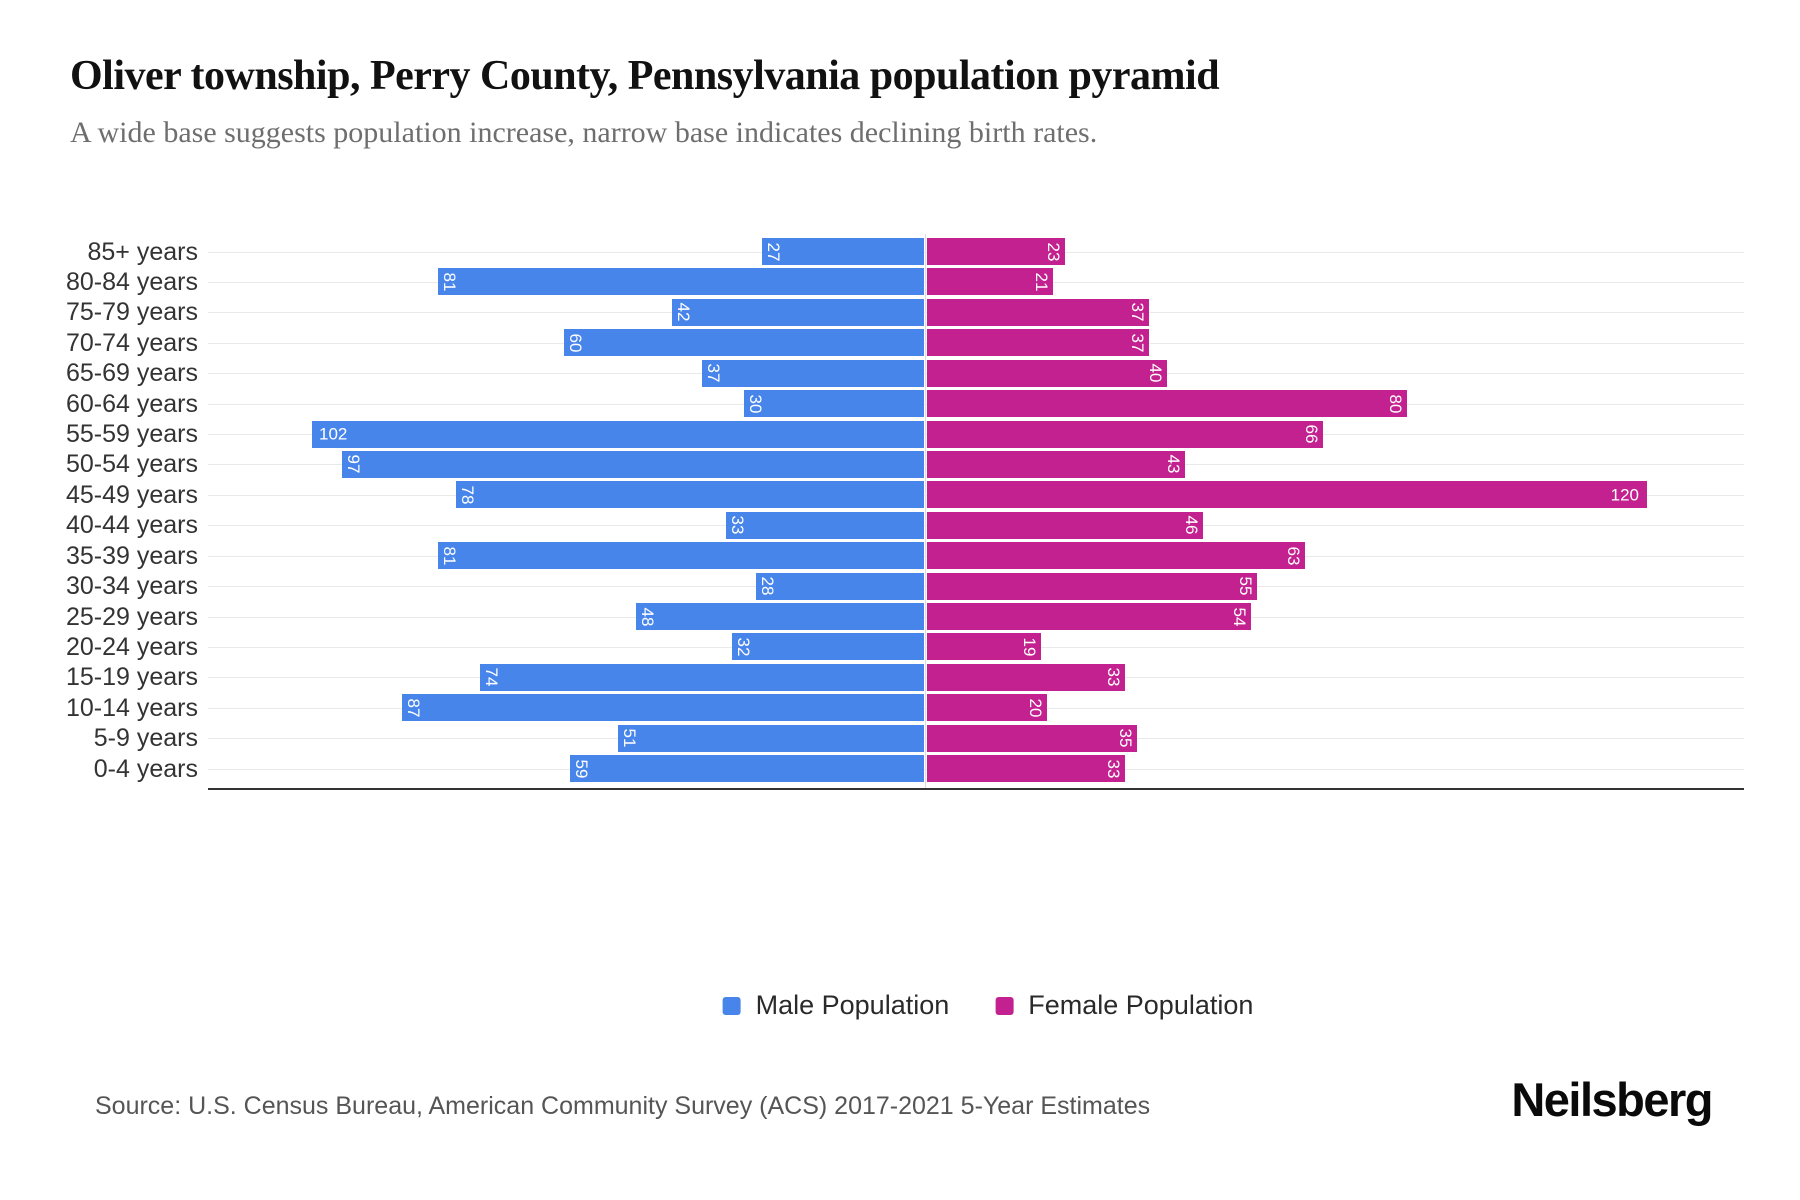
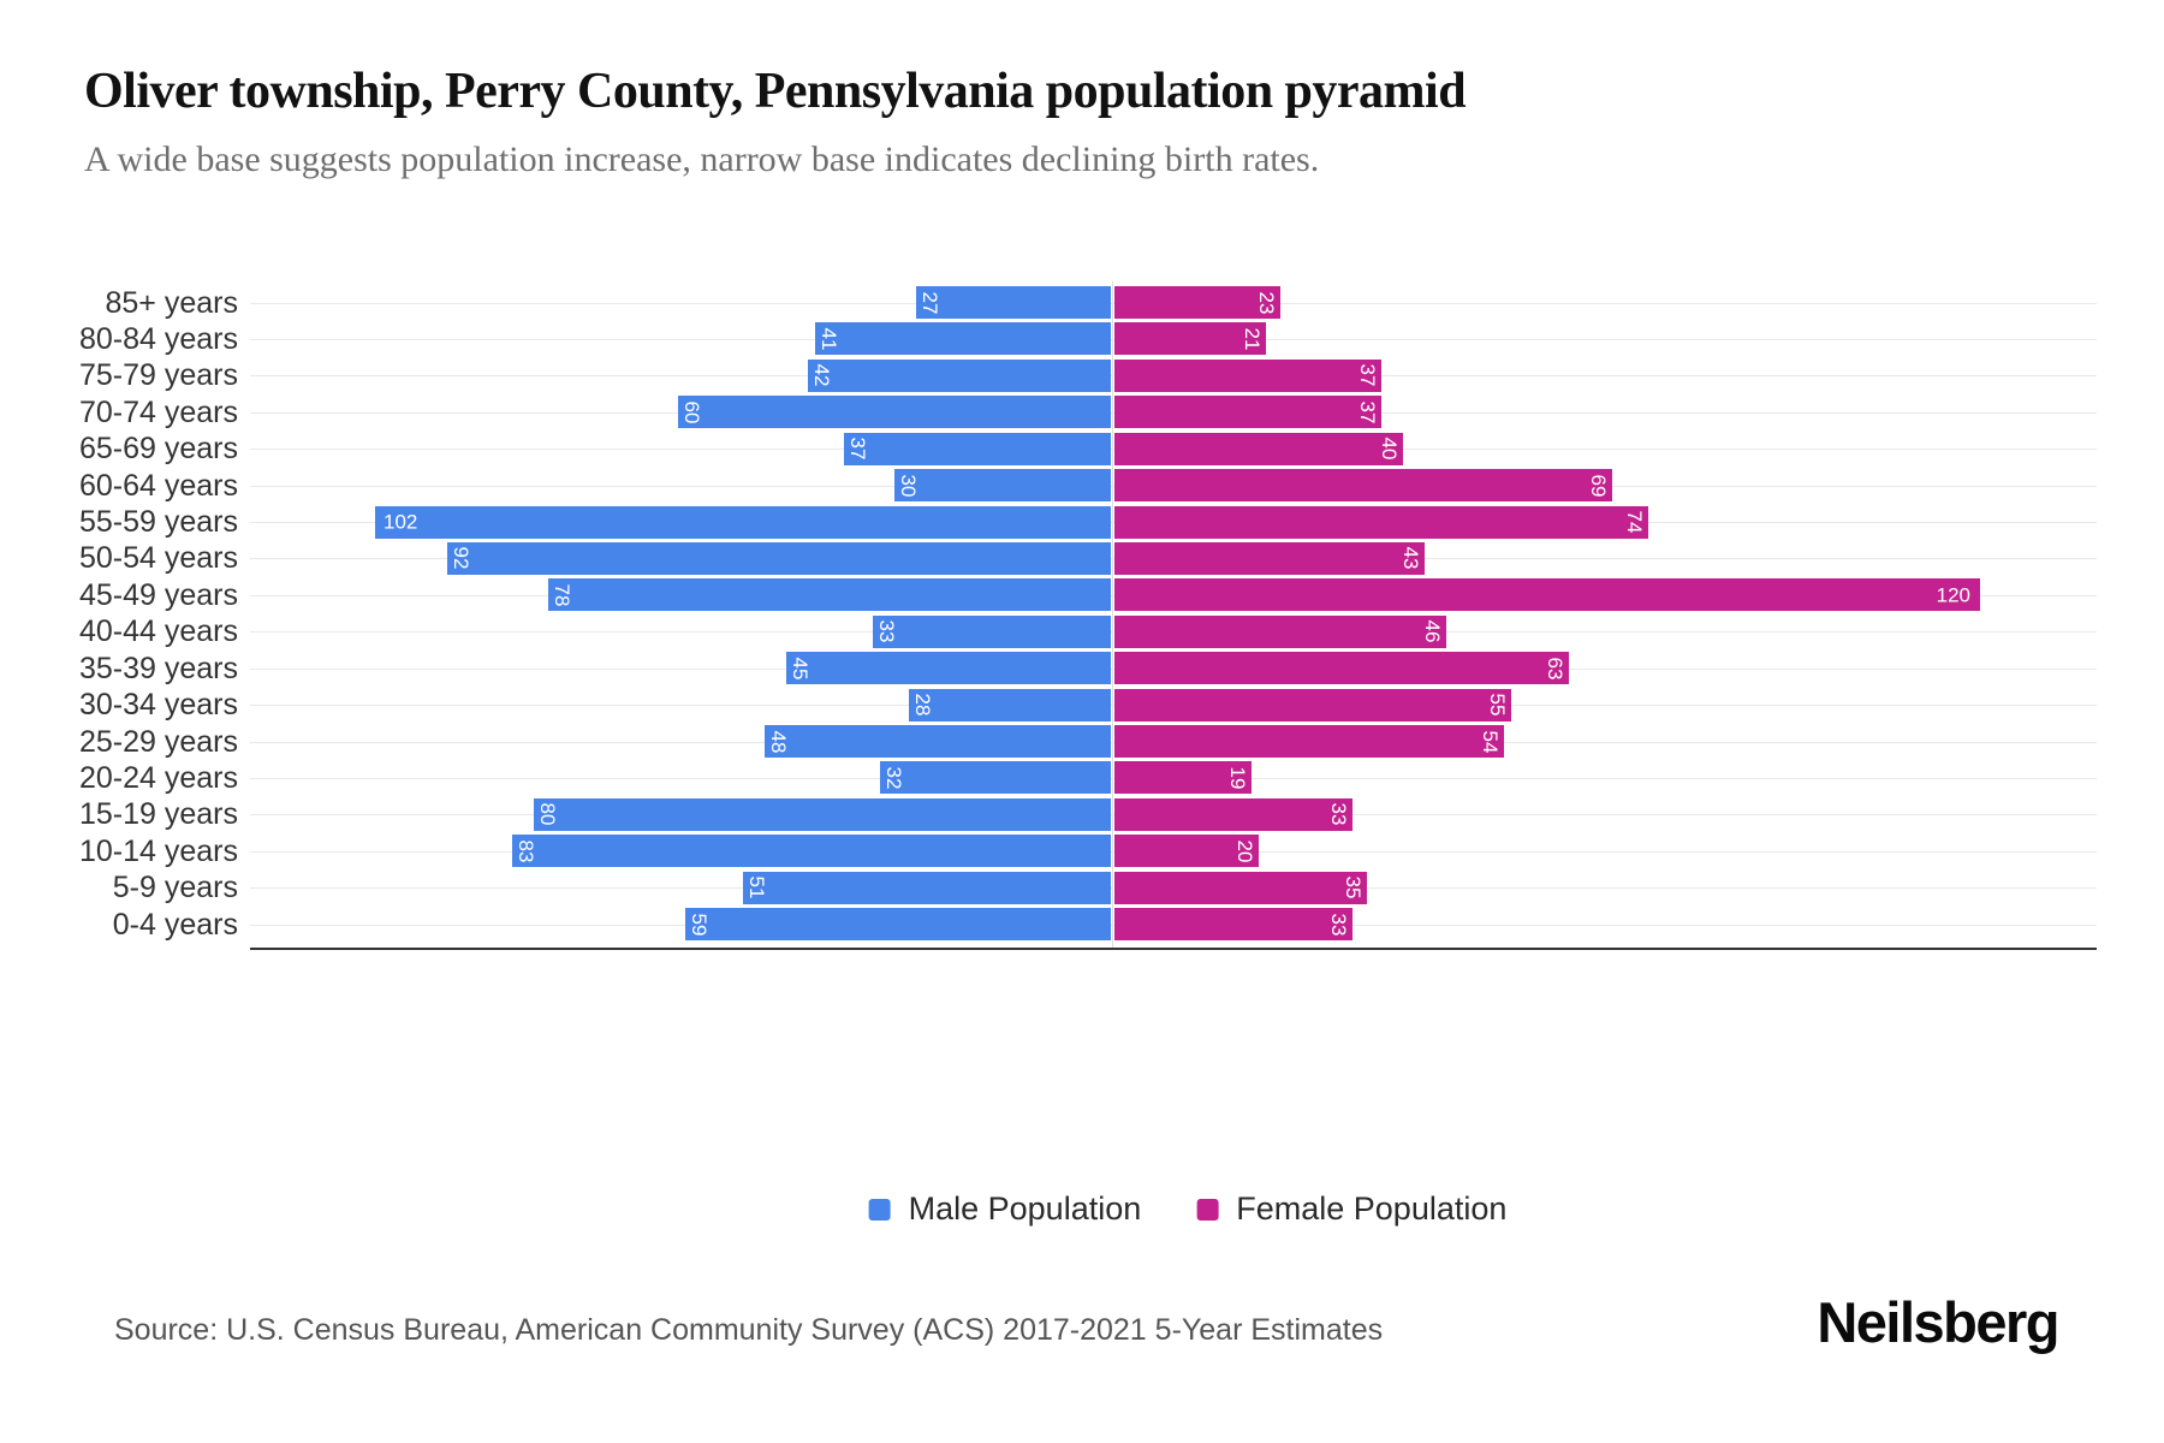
Male Population/80-84 years: 81 -> 41
Female Population/60-64 years: 80 -> 69
Female Population/55-59 years: 66 -> 74
Male Population/50-54 years: 97 -> 92
Male Population/35-39 years: 81 -> 45
Male Population/15-19 years: 74 -> 80
Male Population/10-14 years: 87 -> 83
